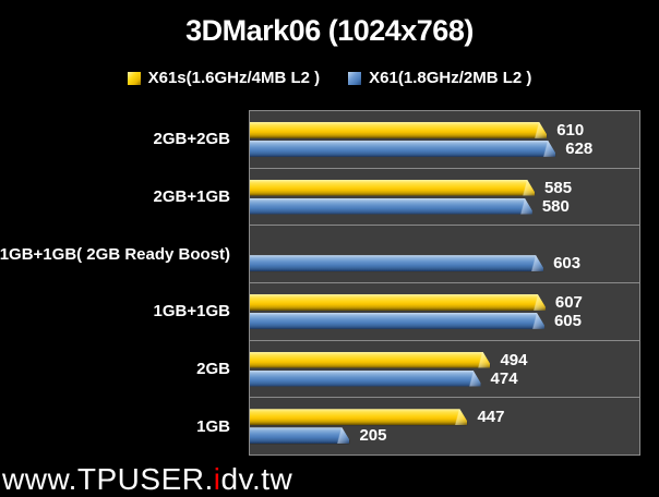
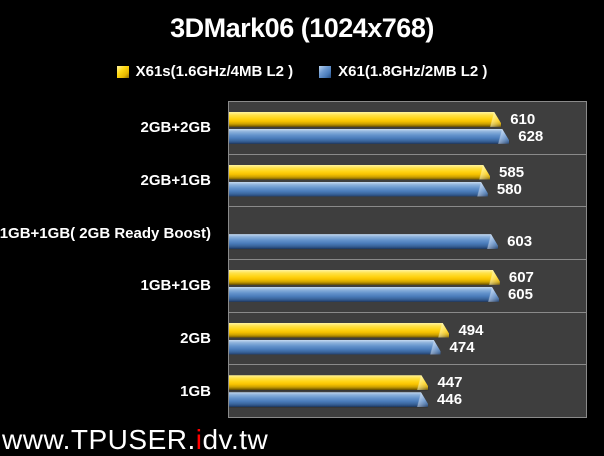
X61(1.8GHz/2MB L2 )/1GB: 205 -> 446
